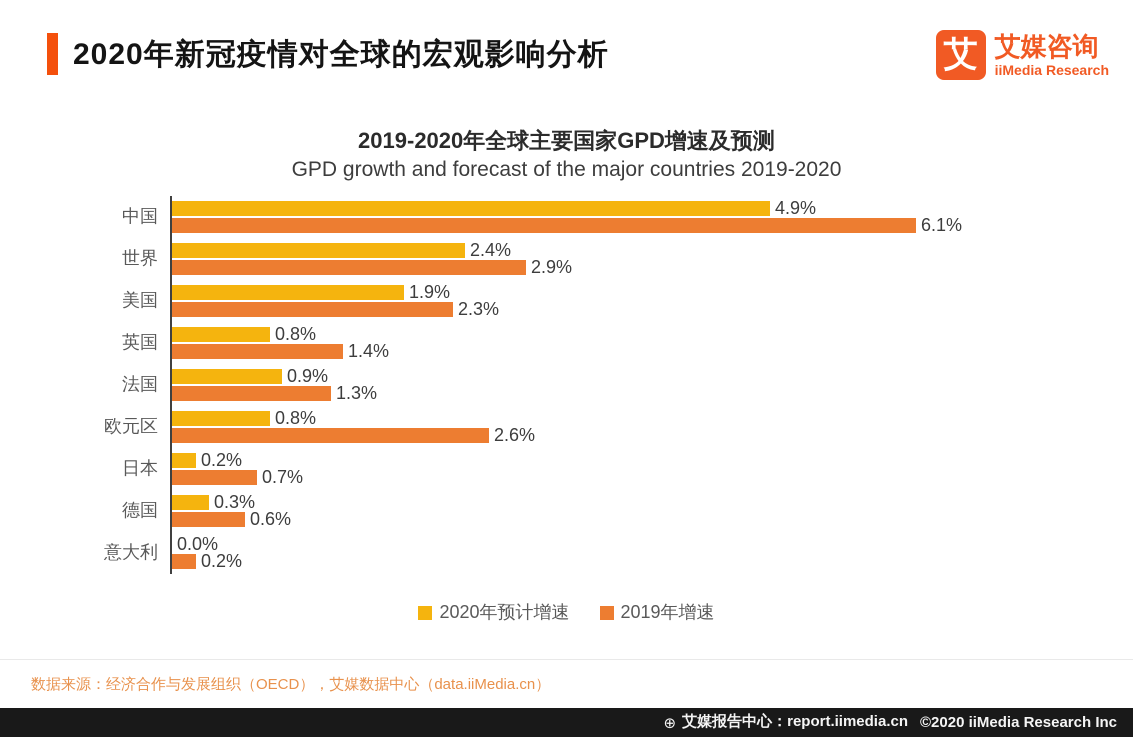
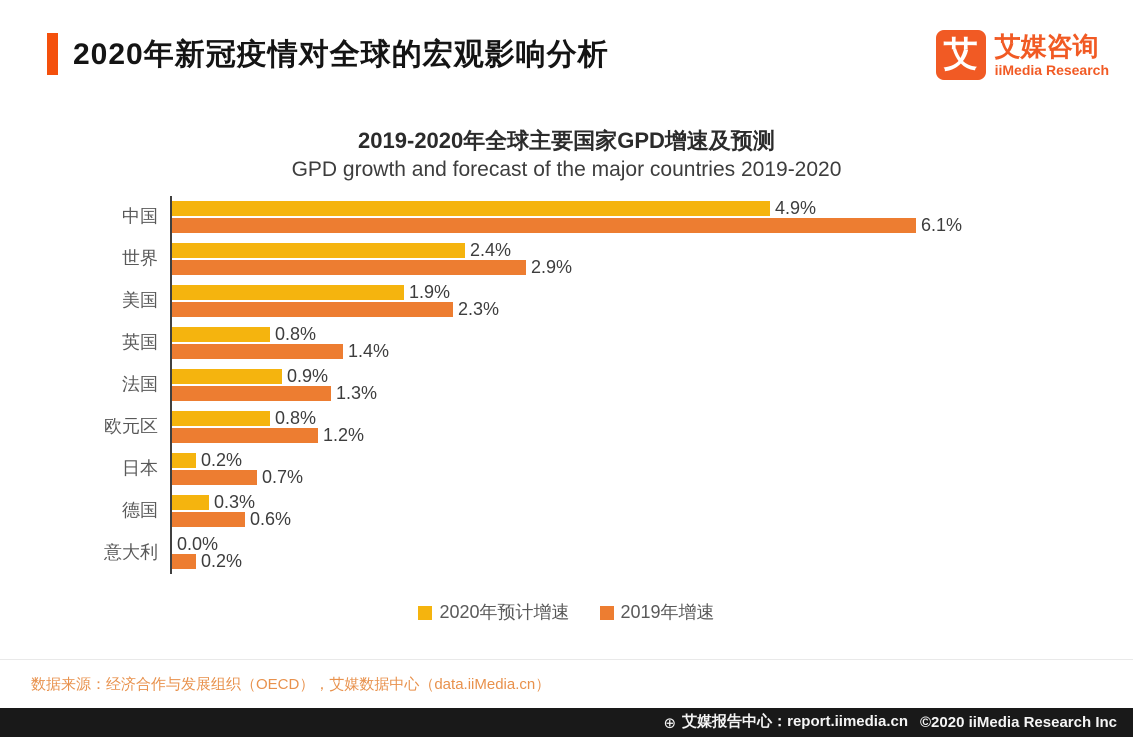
2019年增速/欧元区: 2.6% -> 1.2%
